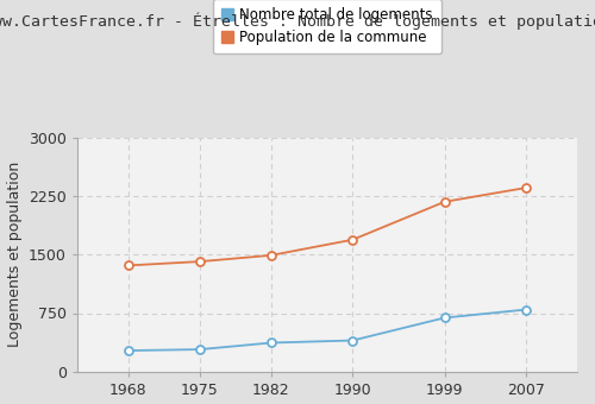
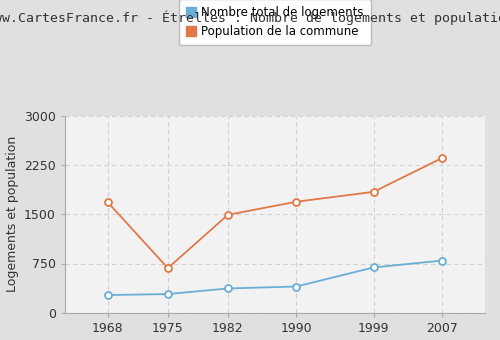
Population de la commune/1968: 1360 -> 1680
Population de la commune/1975: 1410 -> 680
Population de la commune/1999: 2180 -> 1840
